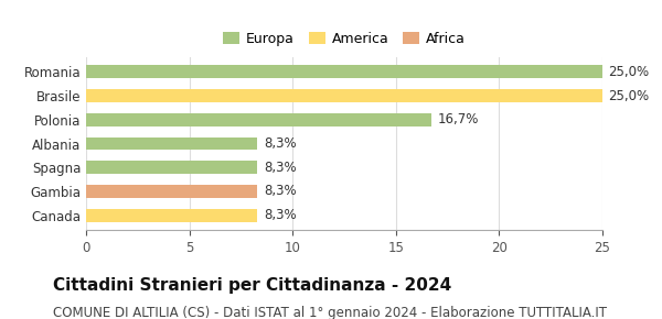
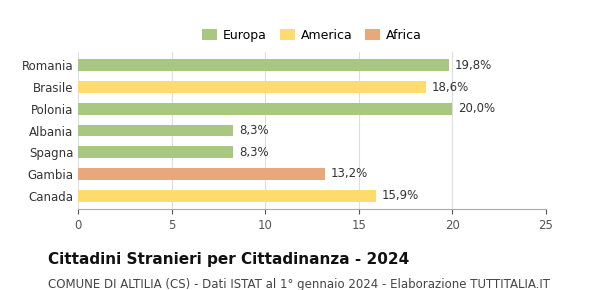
Romania: 25,0% -> 19,8%
Brasile: 25,0% -> 18,6%
Polonia: 16,7% -> 20,0%
Gambia: 8,3% -> 13,2%
Canada: 8,3% -> 15,9%
